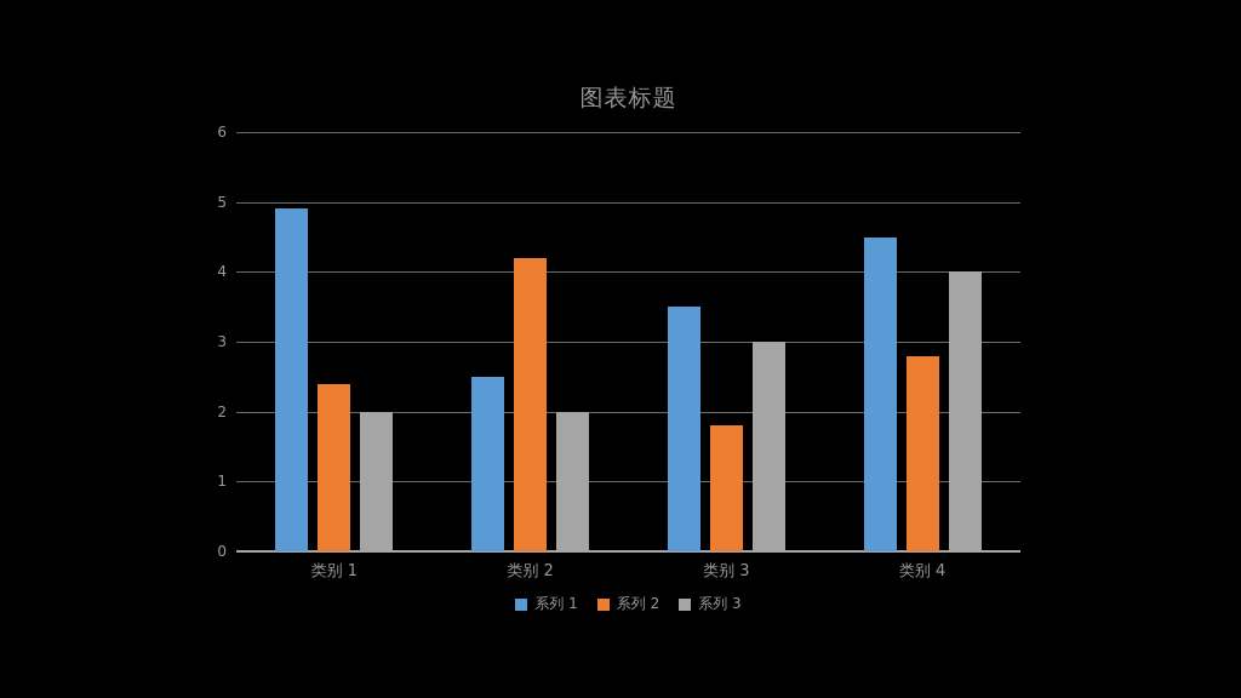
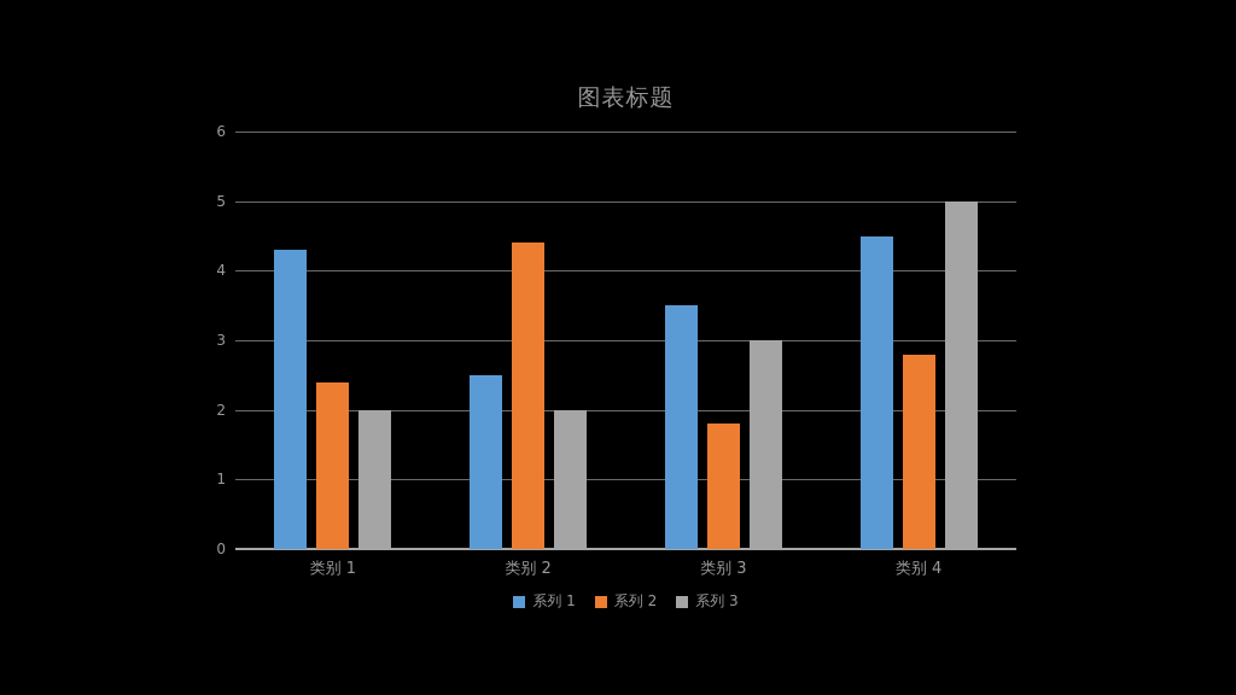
系列 1/类别 1: 4.9 -> 4.3
系列 2/类别 2: 4.2 -> 4.4
系列 3/类别 4: 4 -> 5
